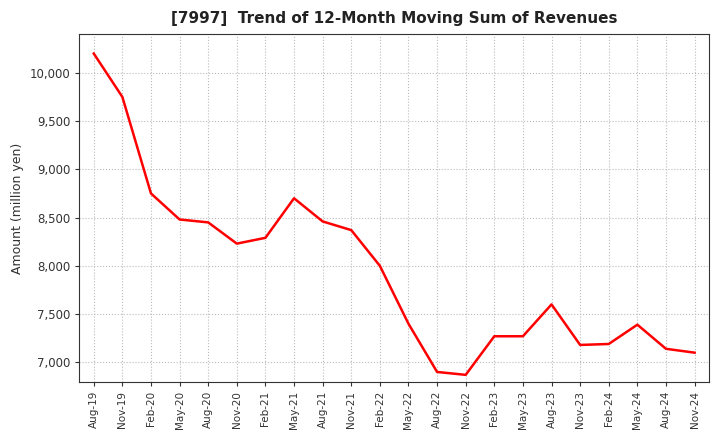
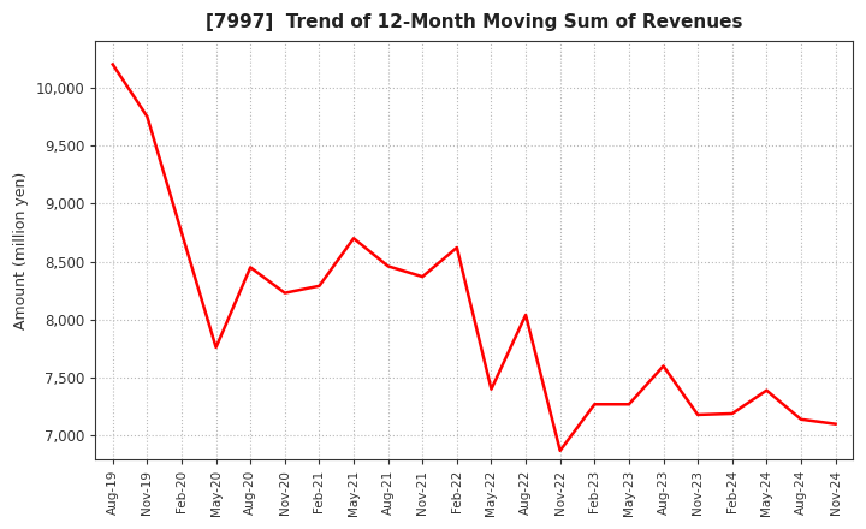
May-20: 8,480 -> 7,760
Feb-22: 8,000 -> 8,620
Aug-22: 6,900 -> 8,040
